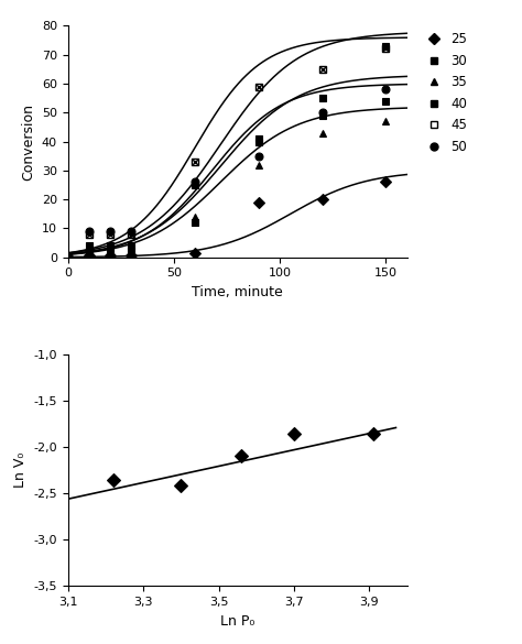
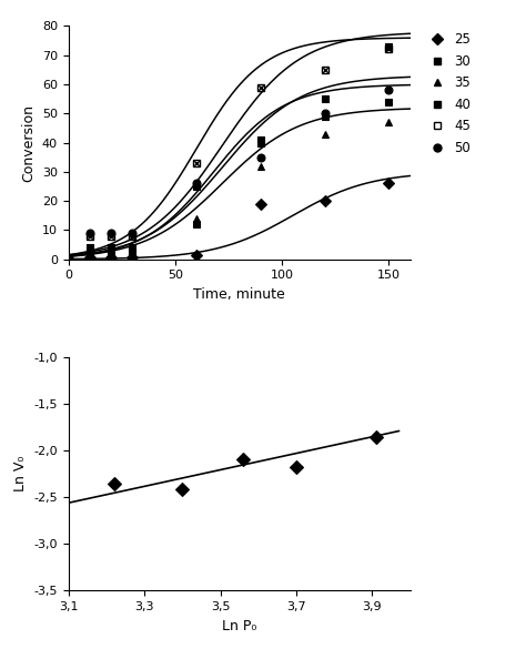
3,7: -1,85 -> -2,18
